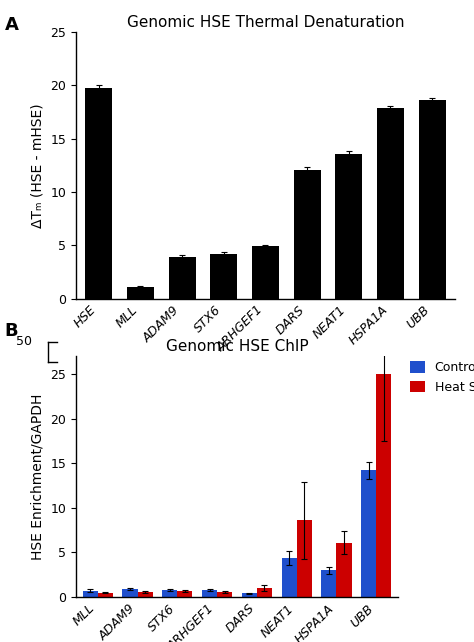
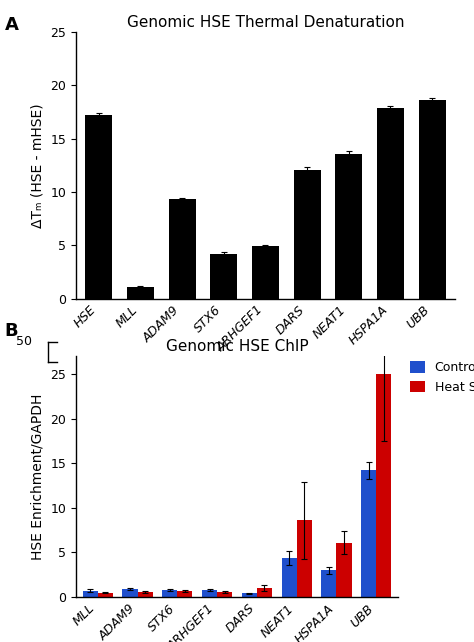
Genomic HSE Thermal Denaturation/HSE: 19.8 -> 17.2
Genomic HSE Thermal Denaturation/ADAM9: 3.9 -> 9.3
